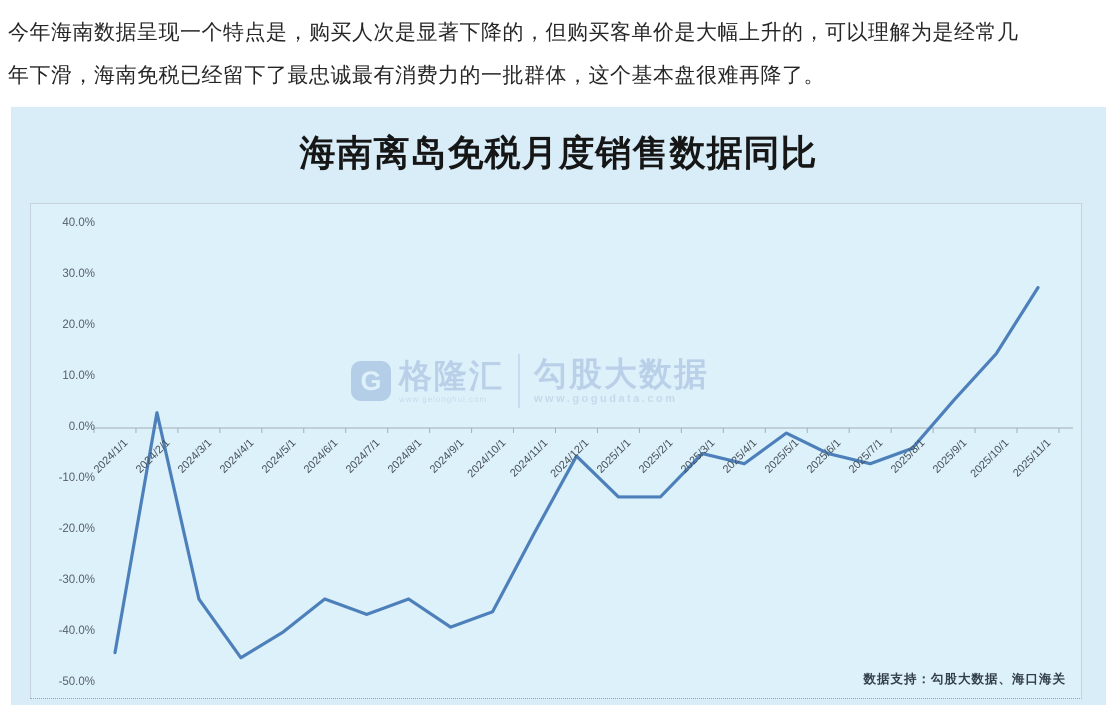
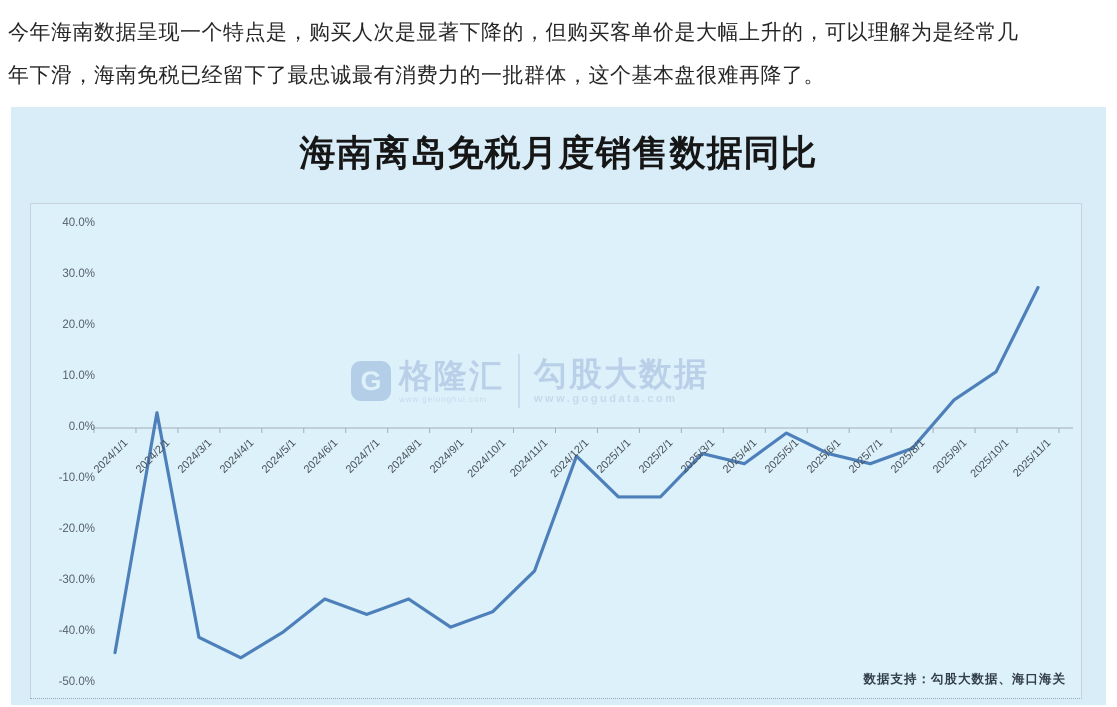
2024/3/1: -34% -> -41%
2024/11/1: -20% -> -28%
2025/10/1: 14% -> 11%
